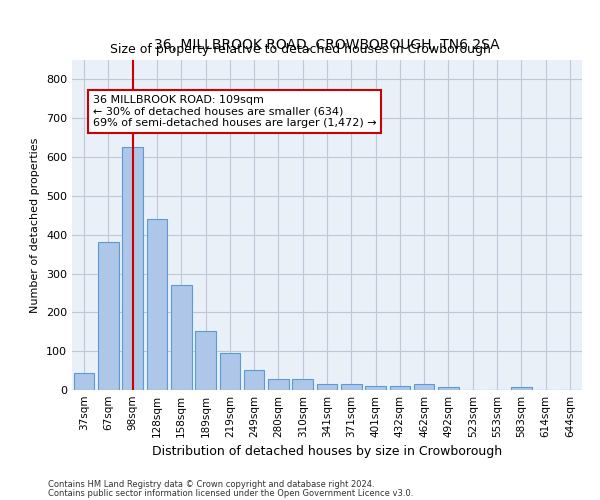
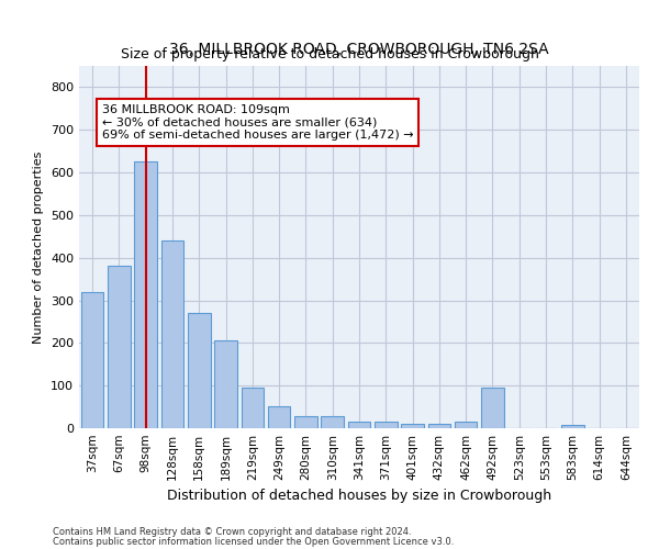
37sqm: 45 -> 320
189sqm: 153 -> 205
492sqm: 8 -> 95
